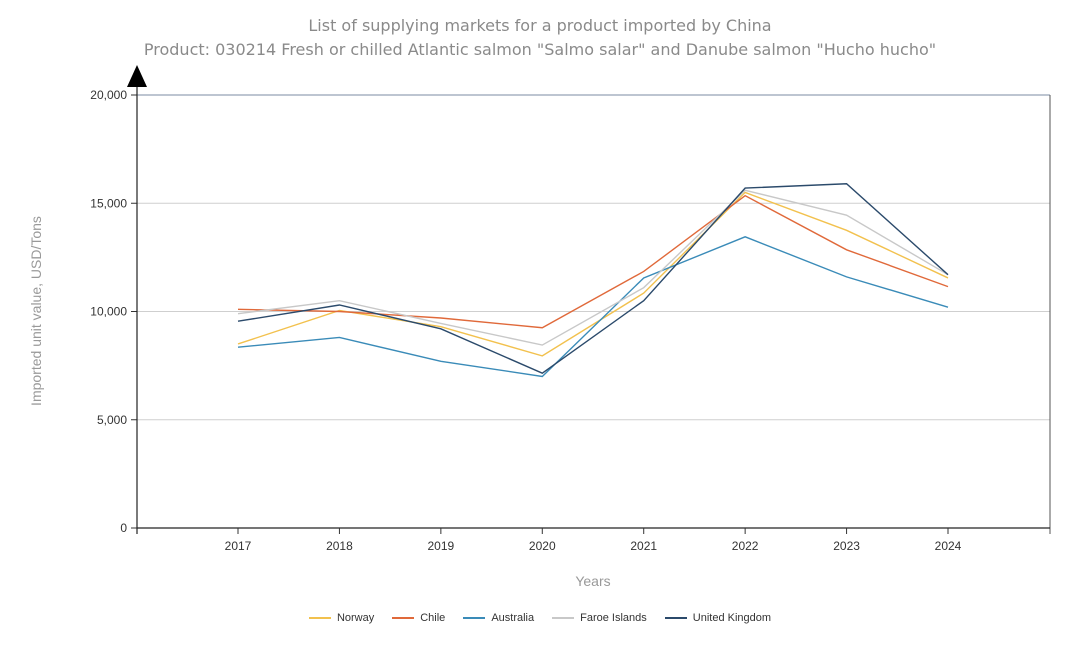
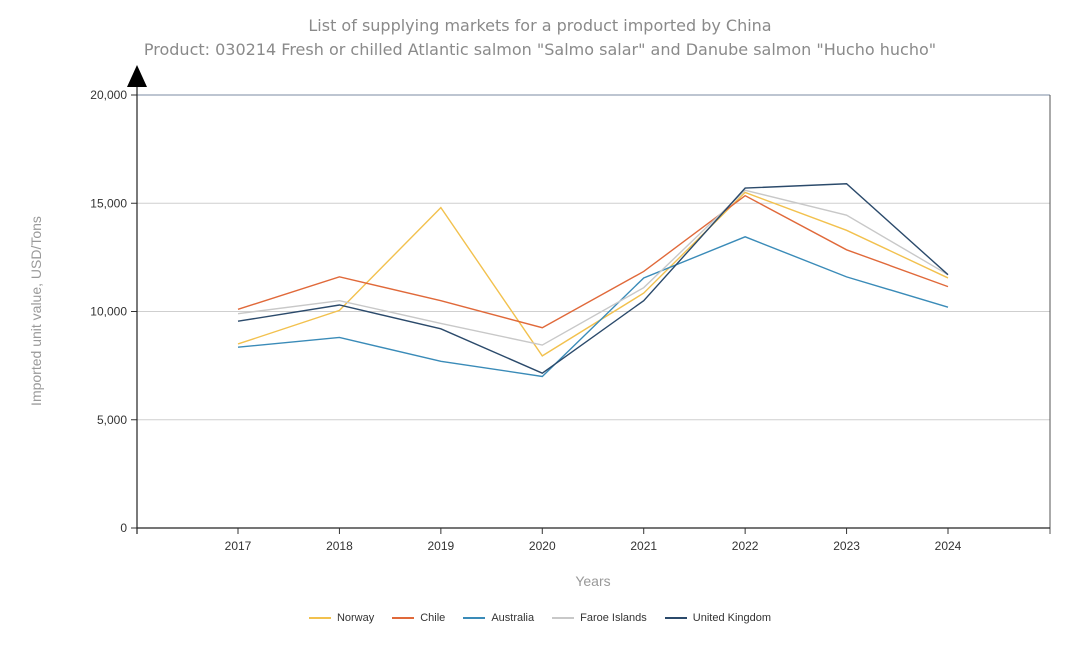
Chile/2018: 10000 -> 11600
Norway/2019: 9300 -> 14800
Chile/2019: 9700 -> 10500
